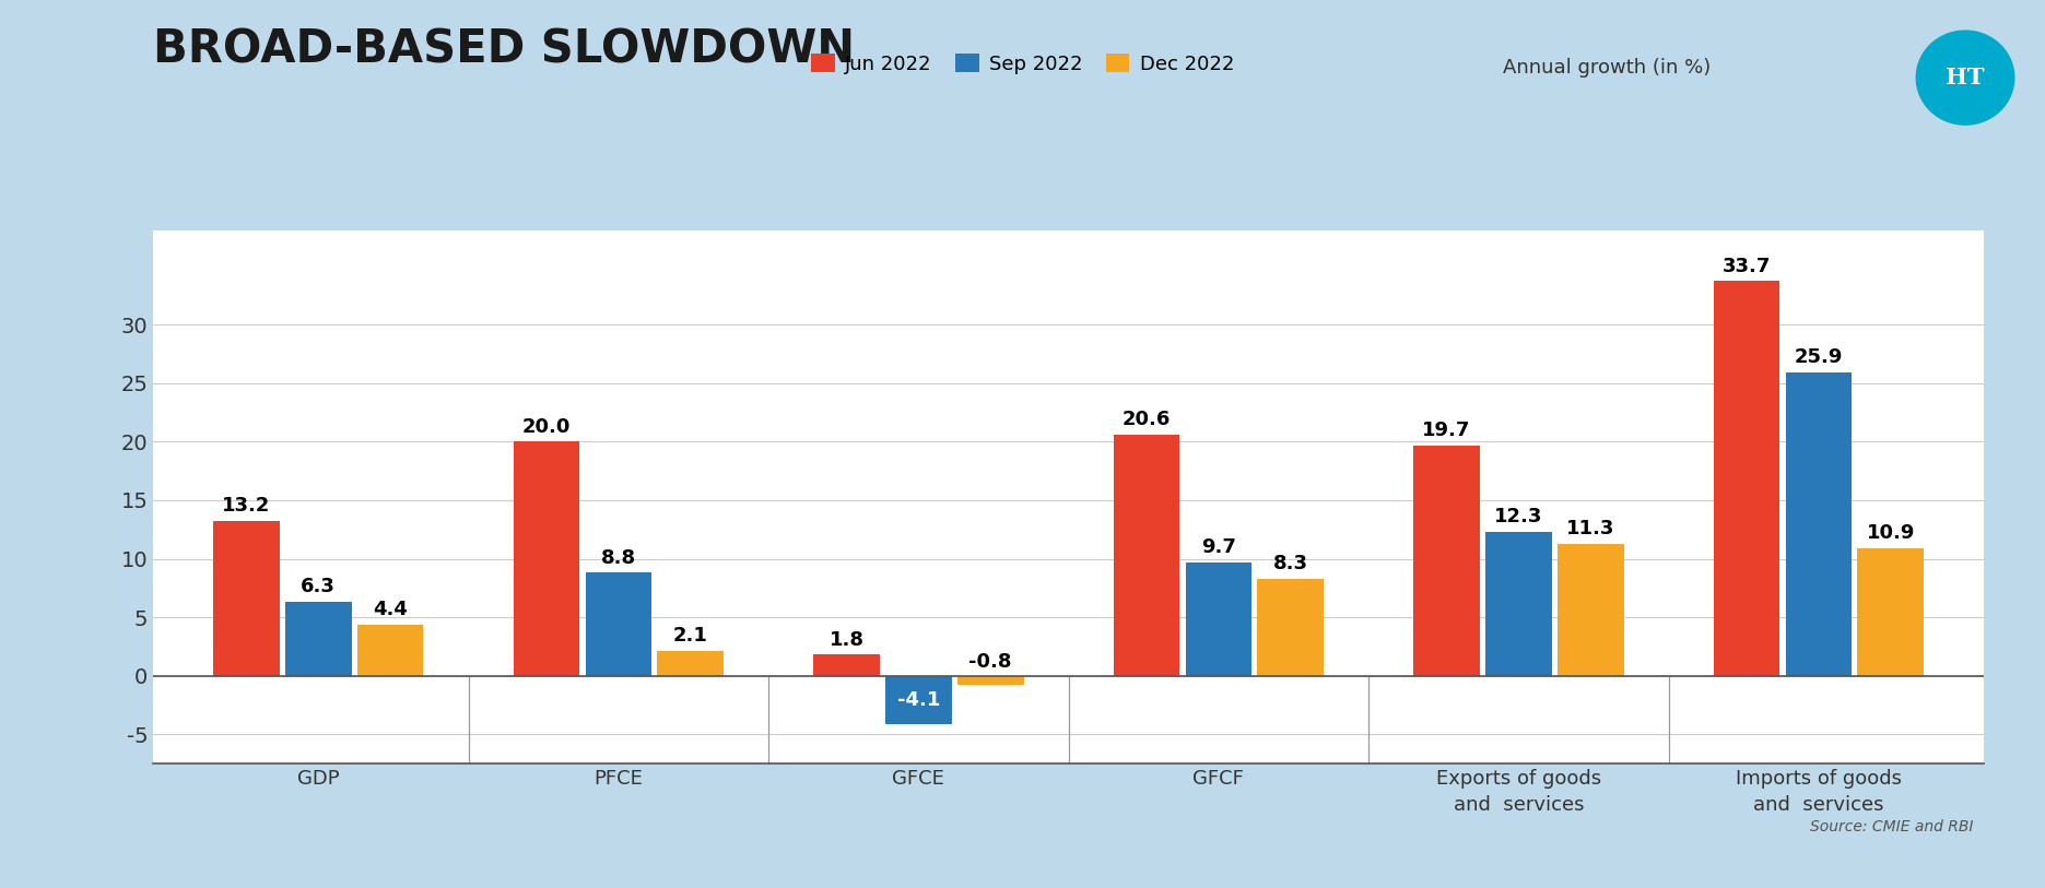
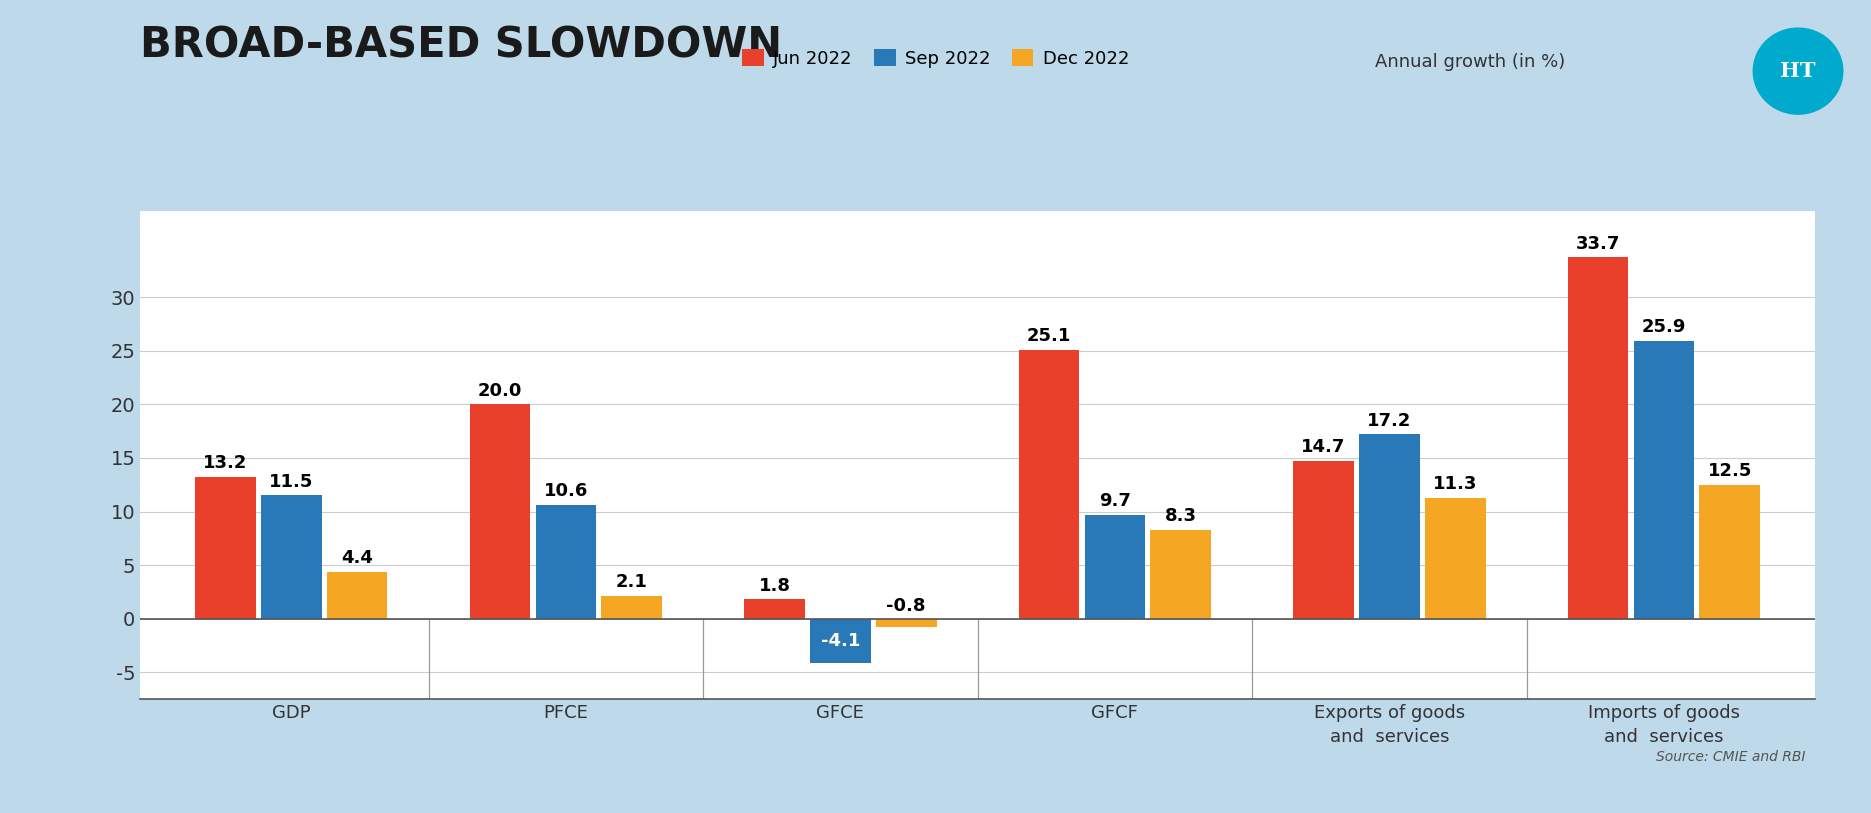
Sep 2022/GDP: 6.3 -> 11.5
Sep 2022/PFCE: 8.8 -> 10.6
Jun 2022/GFCF: 20.6 -> 25.1
Jun 2022/Exports of goods and services: 19.7 -> 14.7
Sep 2022/Exports of goods and services: 12.3 -> 17.2
Dec 2022/Imports of goods and services: 10.9 -> 12.5
